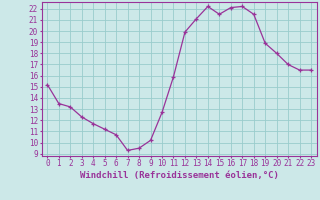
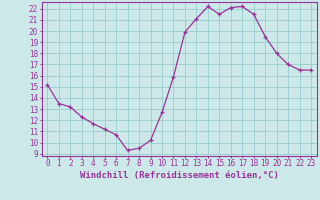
19: 18.9 -> 19.5
